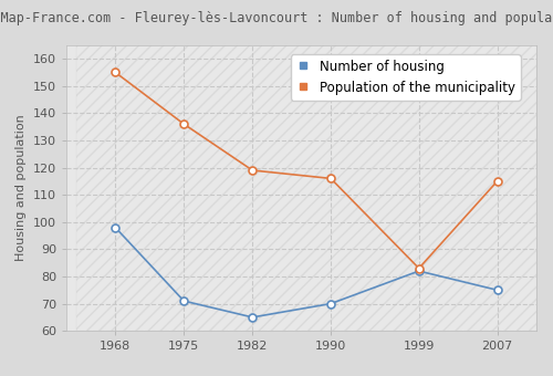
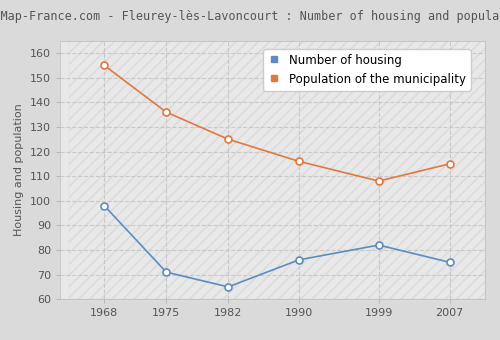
Population of the municipality/1982: 119 -> 125
Number of housing/1990: 70 -> 76
Population of the municipality/1999: 83 -> 108
